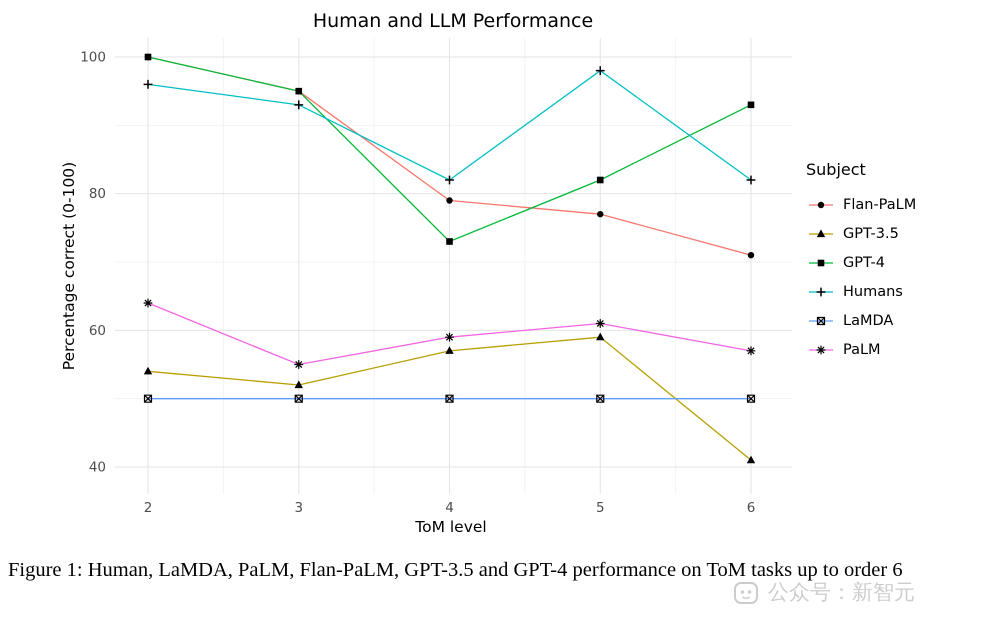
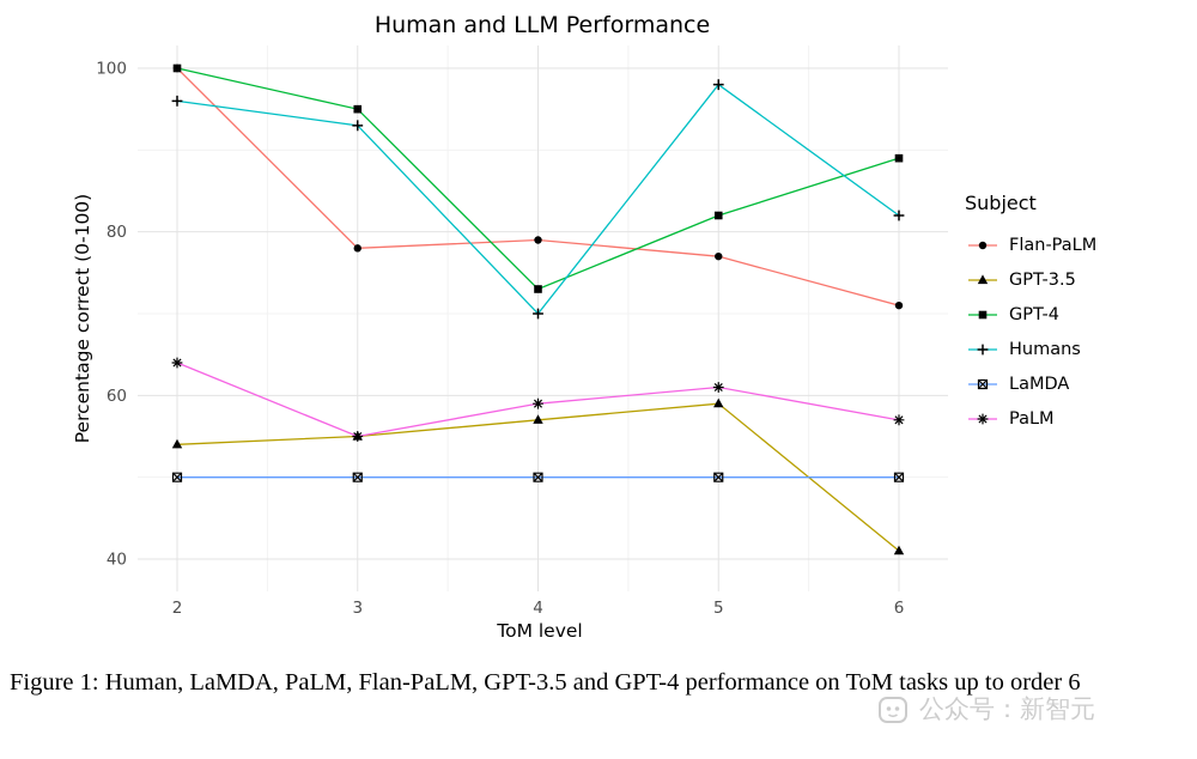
Flan-PaLM/3: 95 -> 78
GPT-3.5/3: 52 -> 55
Humans/4: 82 -> 70
GPT-4/6: 93 -> 89
